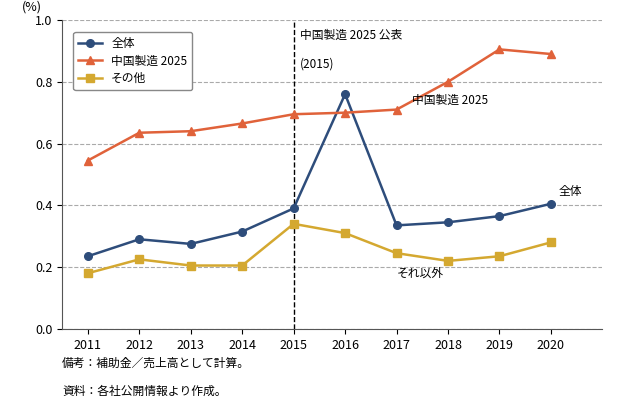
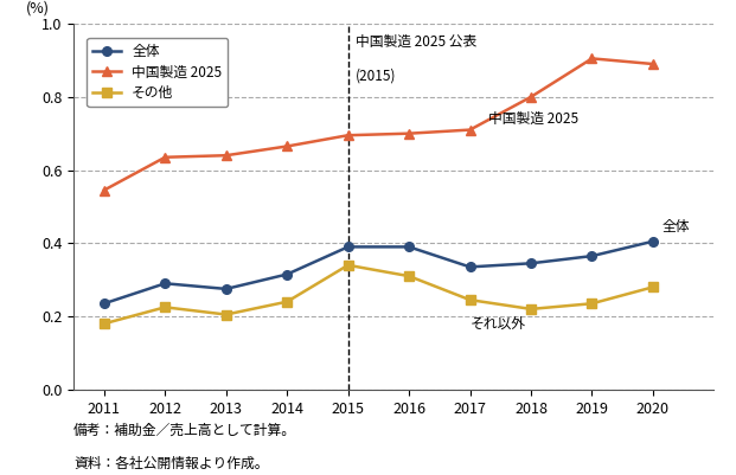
その他/2014: 0.205 -> 0.240
全体/2016: 0.760 -> 0.390
